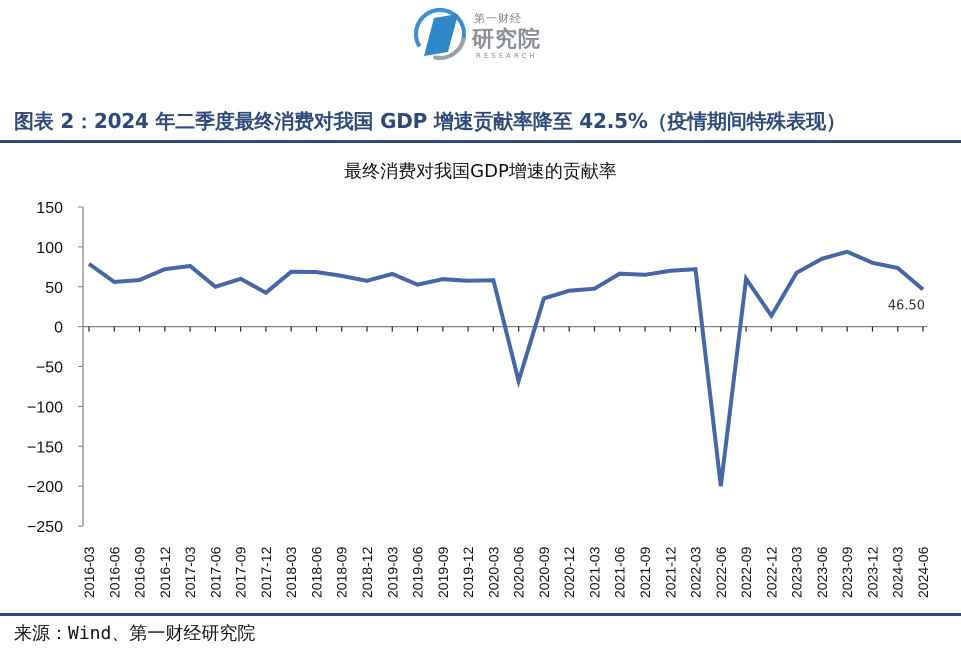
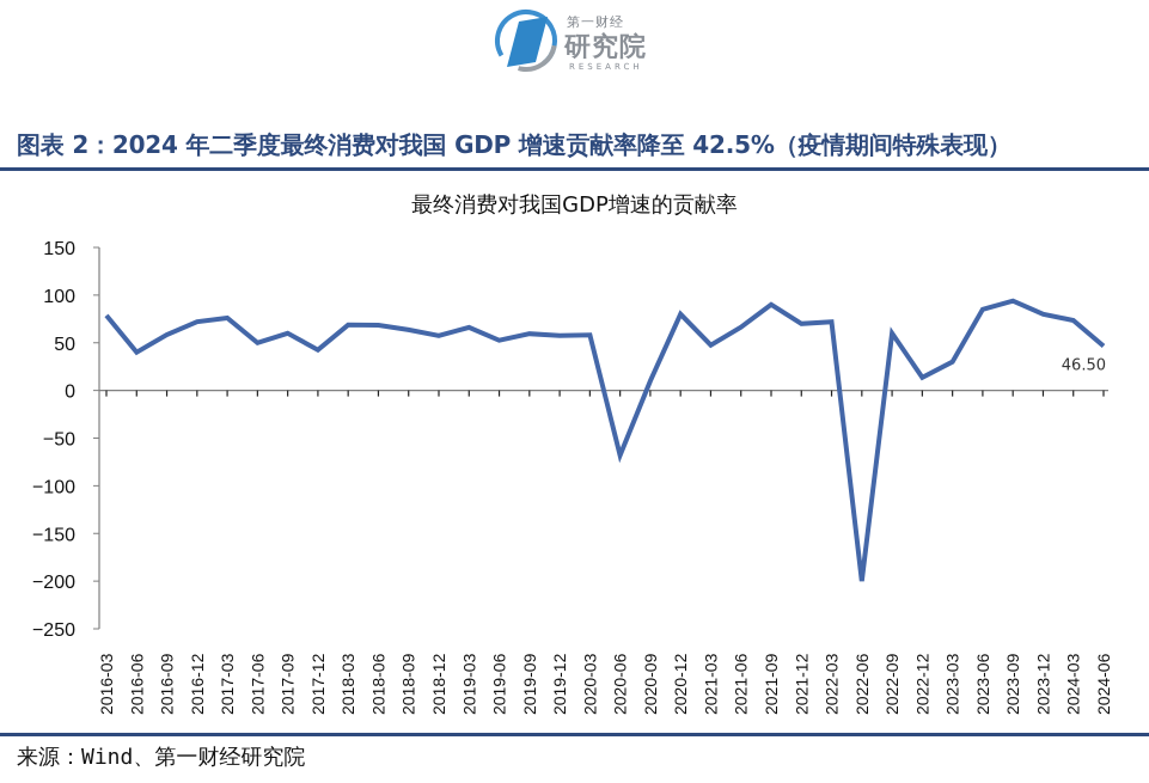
2016-06: 60 -> 40
2020-09: 40 -> 10
2020-12: 40 -> 80
2021-09: 60 -> 90
2023-03: 70 -> 30
